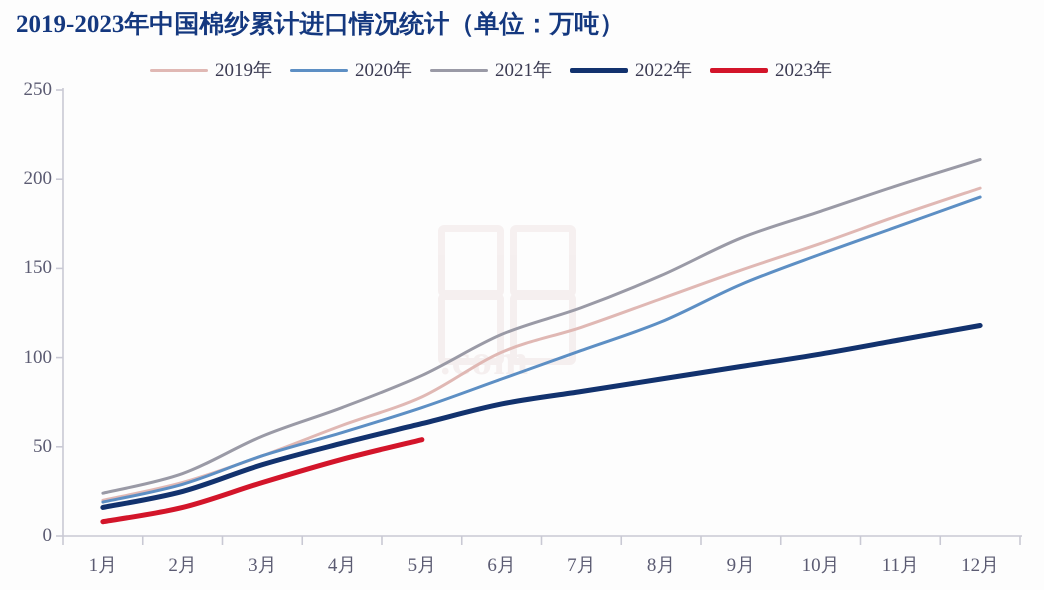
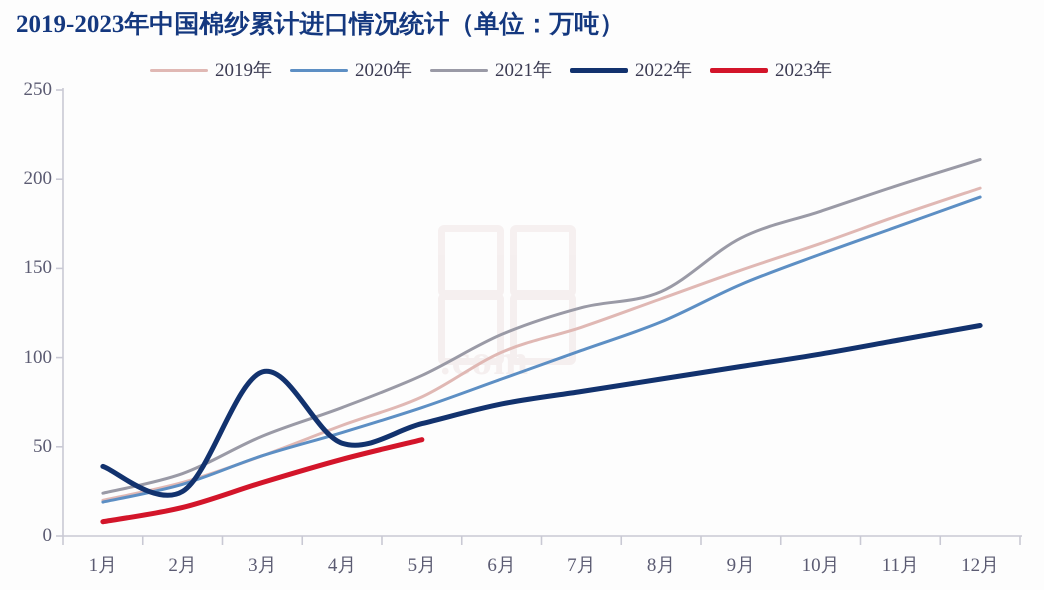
2022年/1月: 16 -> 39
2022年/3月: 40 -> 92
2021年/8月: 146 -> 137
